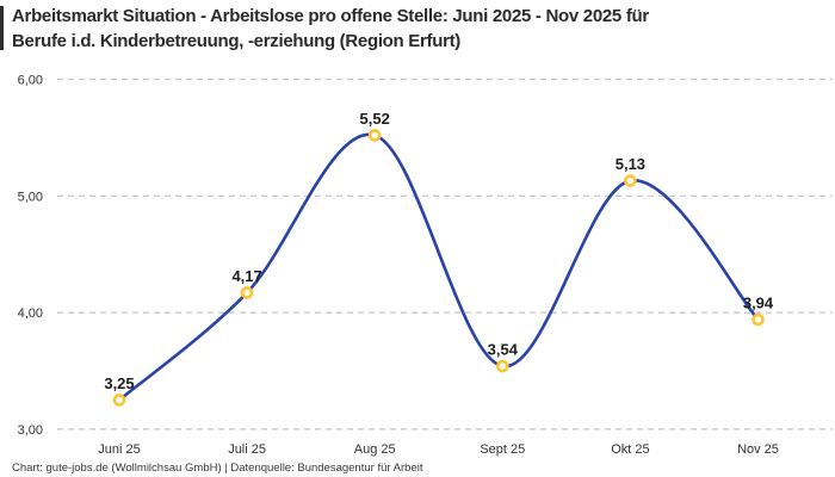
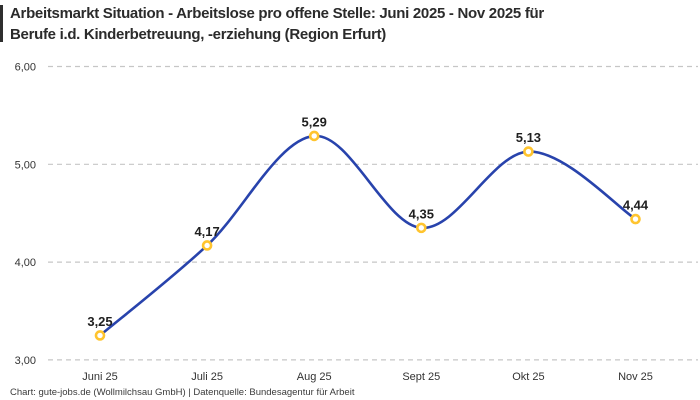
Aug 25: 5,52 -> 5,29
Sept 25: 3,54 -> 4,35
Nov 25: 3,94 -> 4,44
